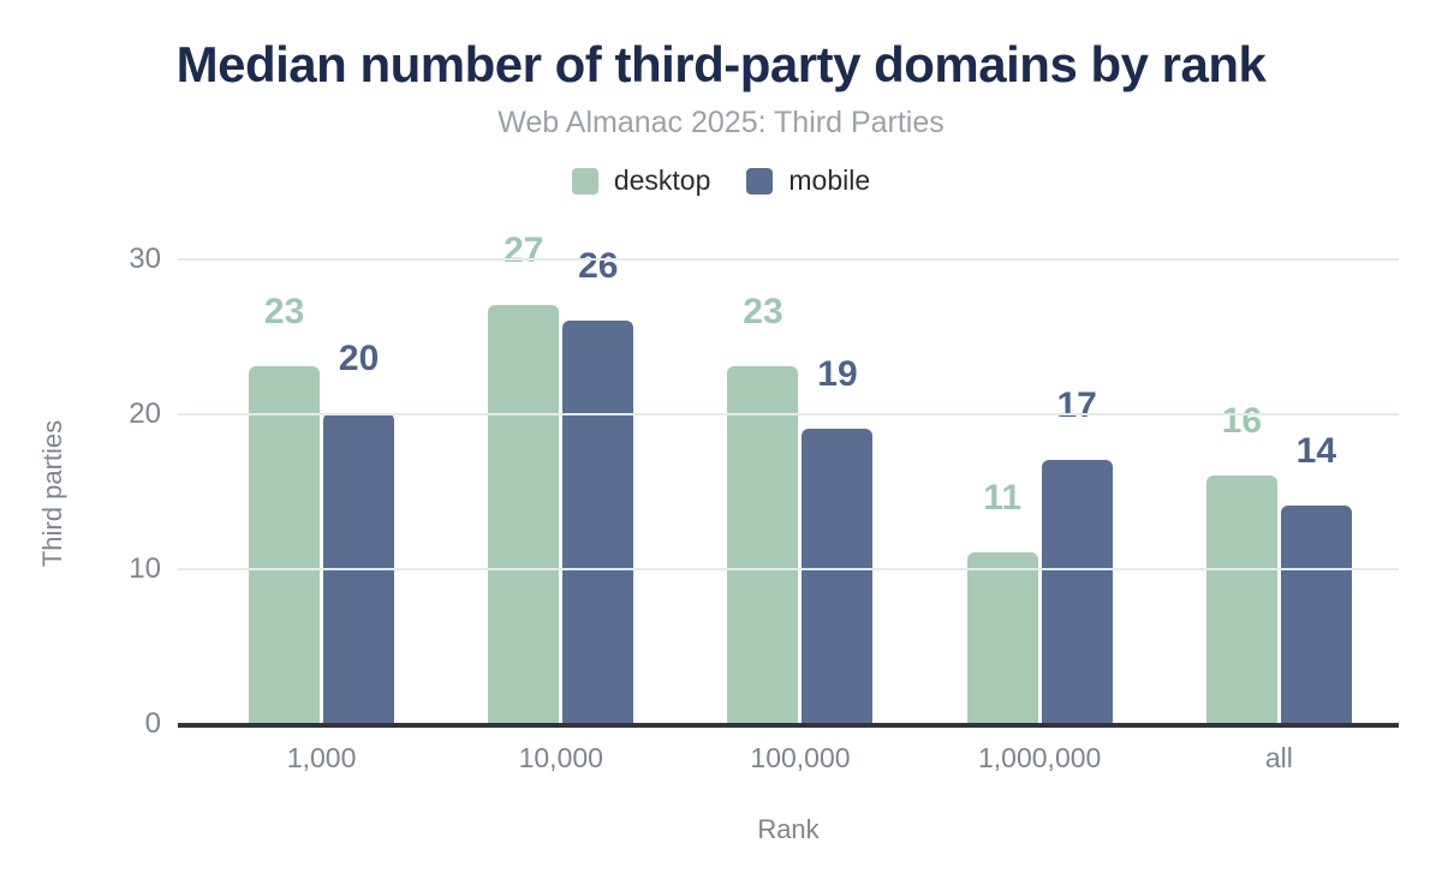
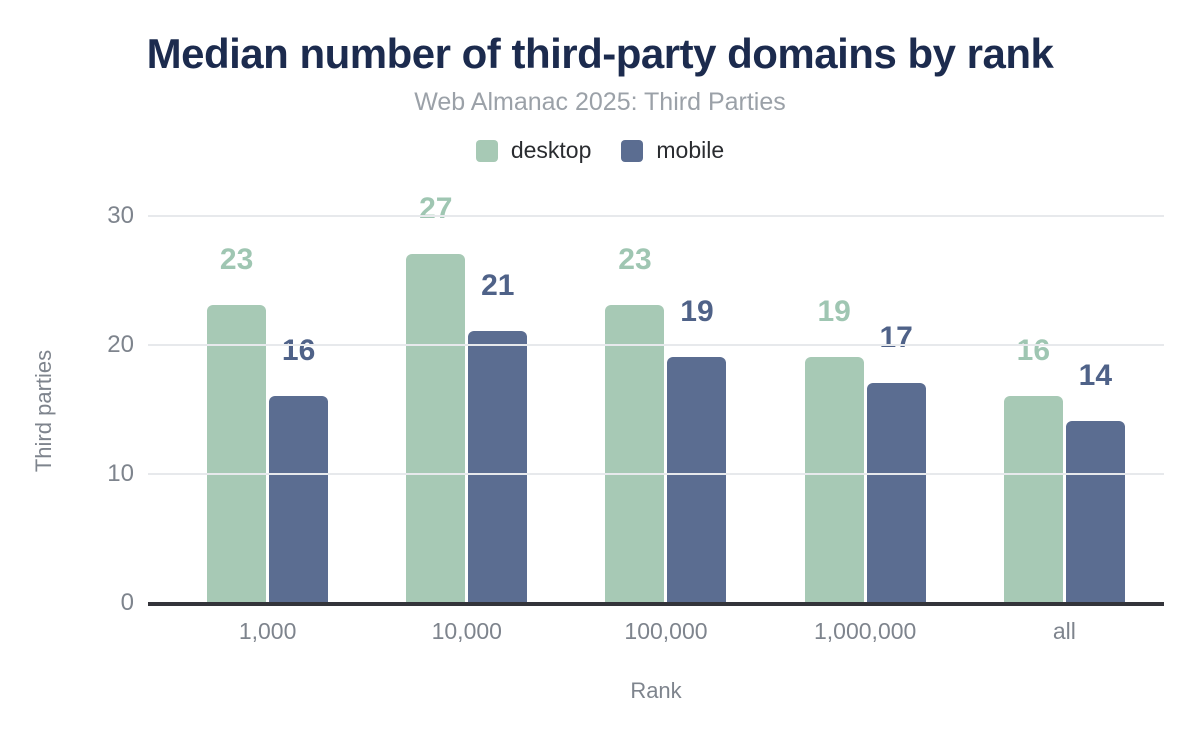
mobile/1,000: 20 -> 16
mobile/10,000: 26 -> 21
desktop/1,000,000: 11 -> 19
